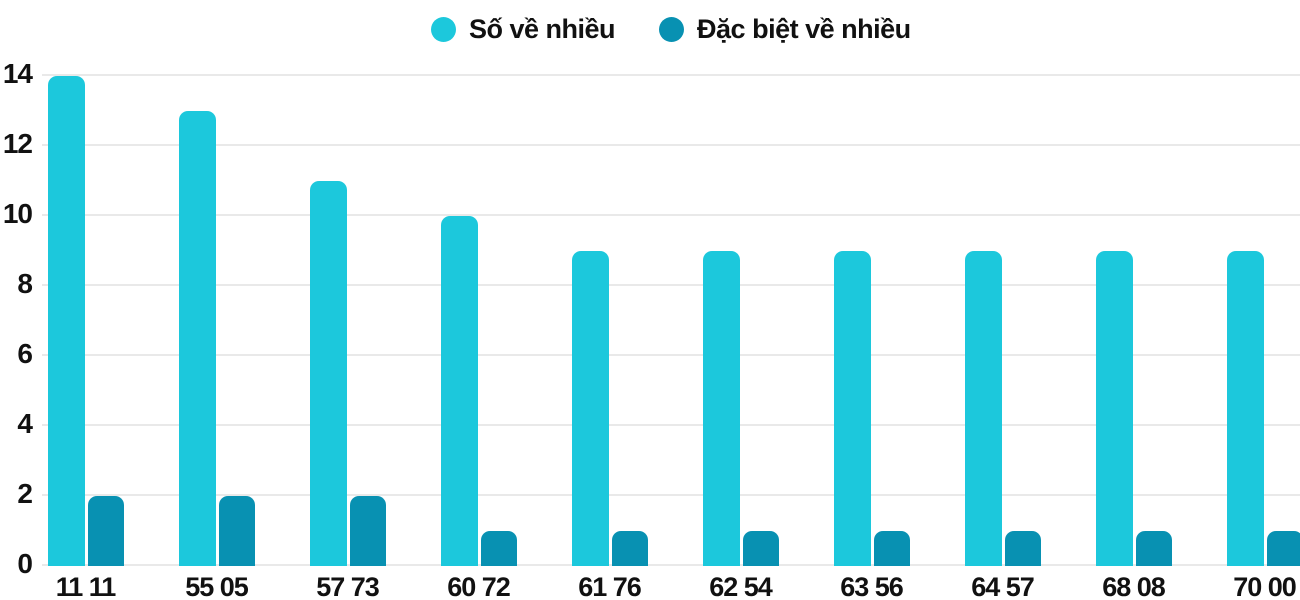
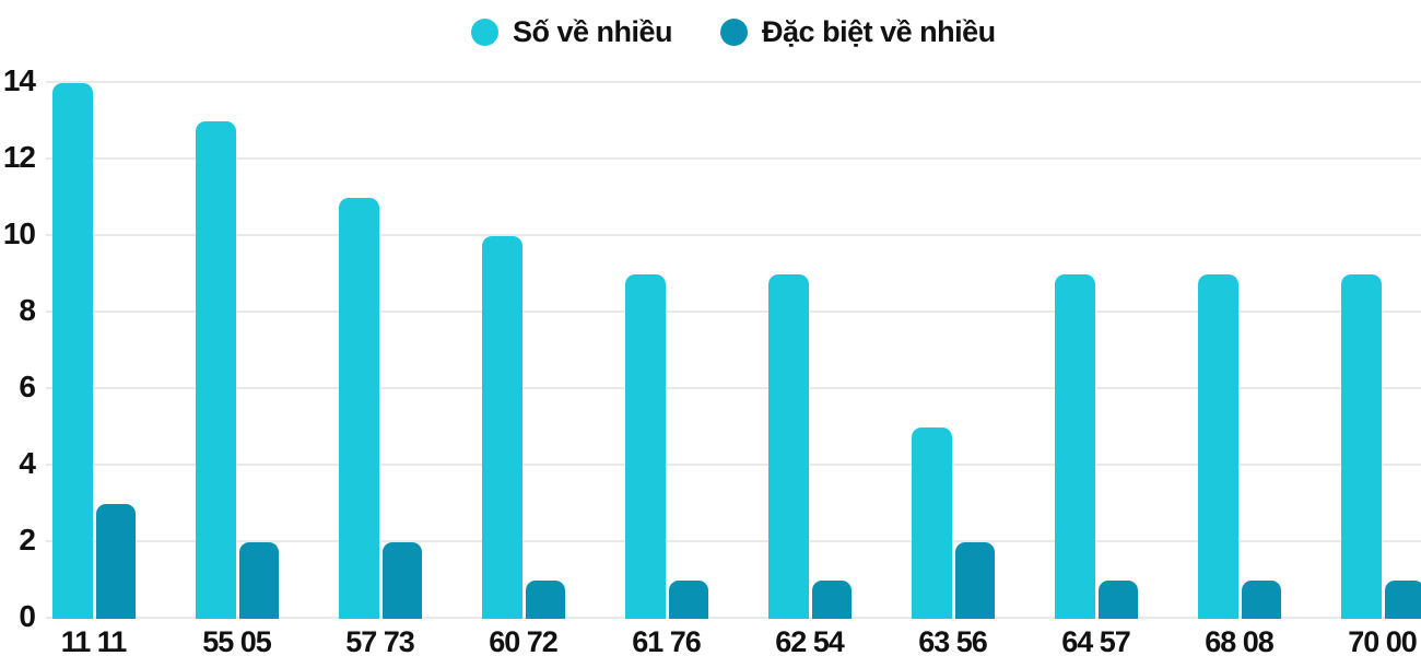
Đặc biệt về nhiều/11 11: 2 -> 3
Số về nhiều/63 56: 9 -> 5
Đặc biệt về nhiều/63 56: 1 -> 2
